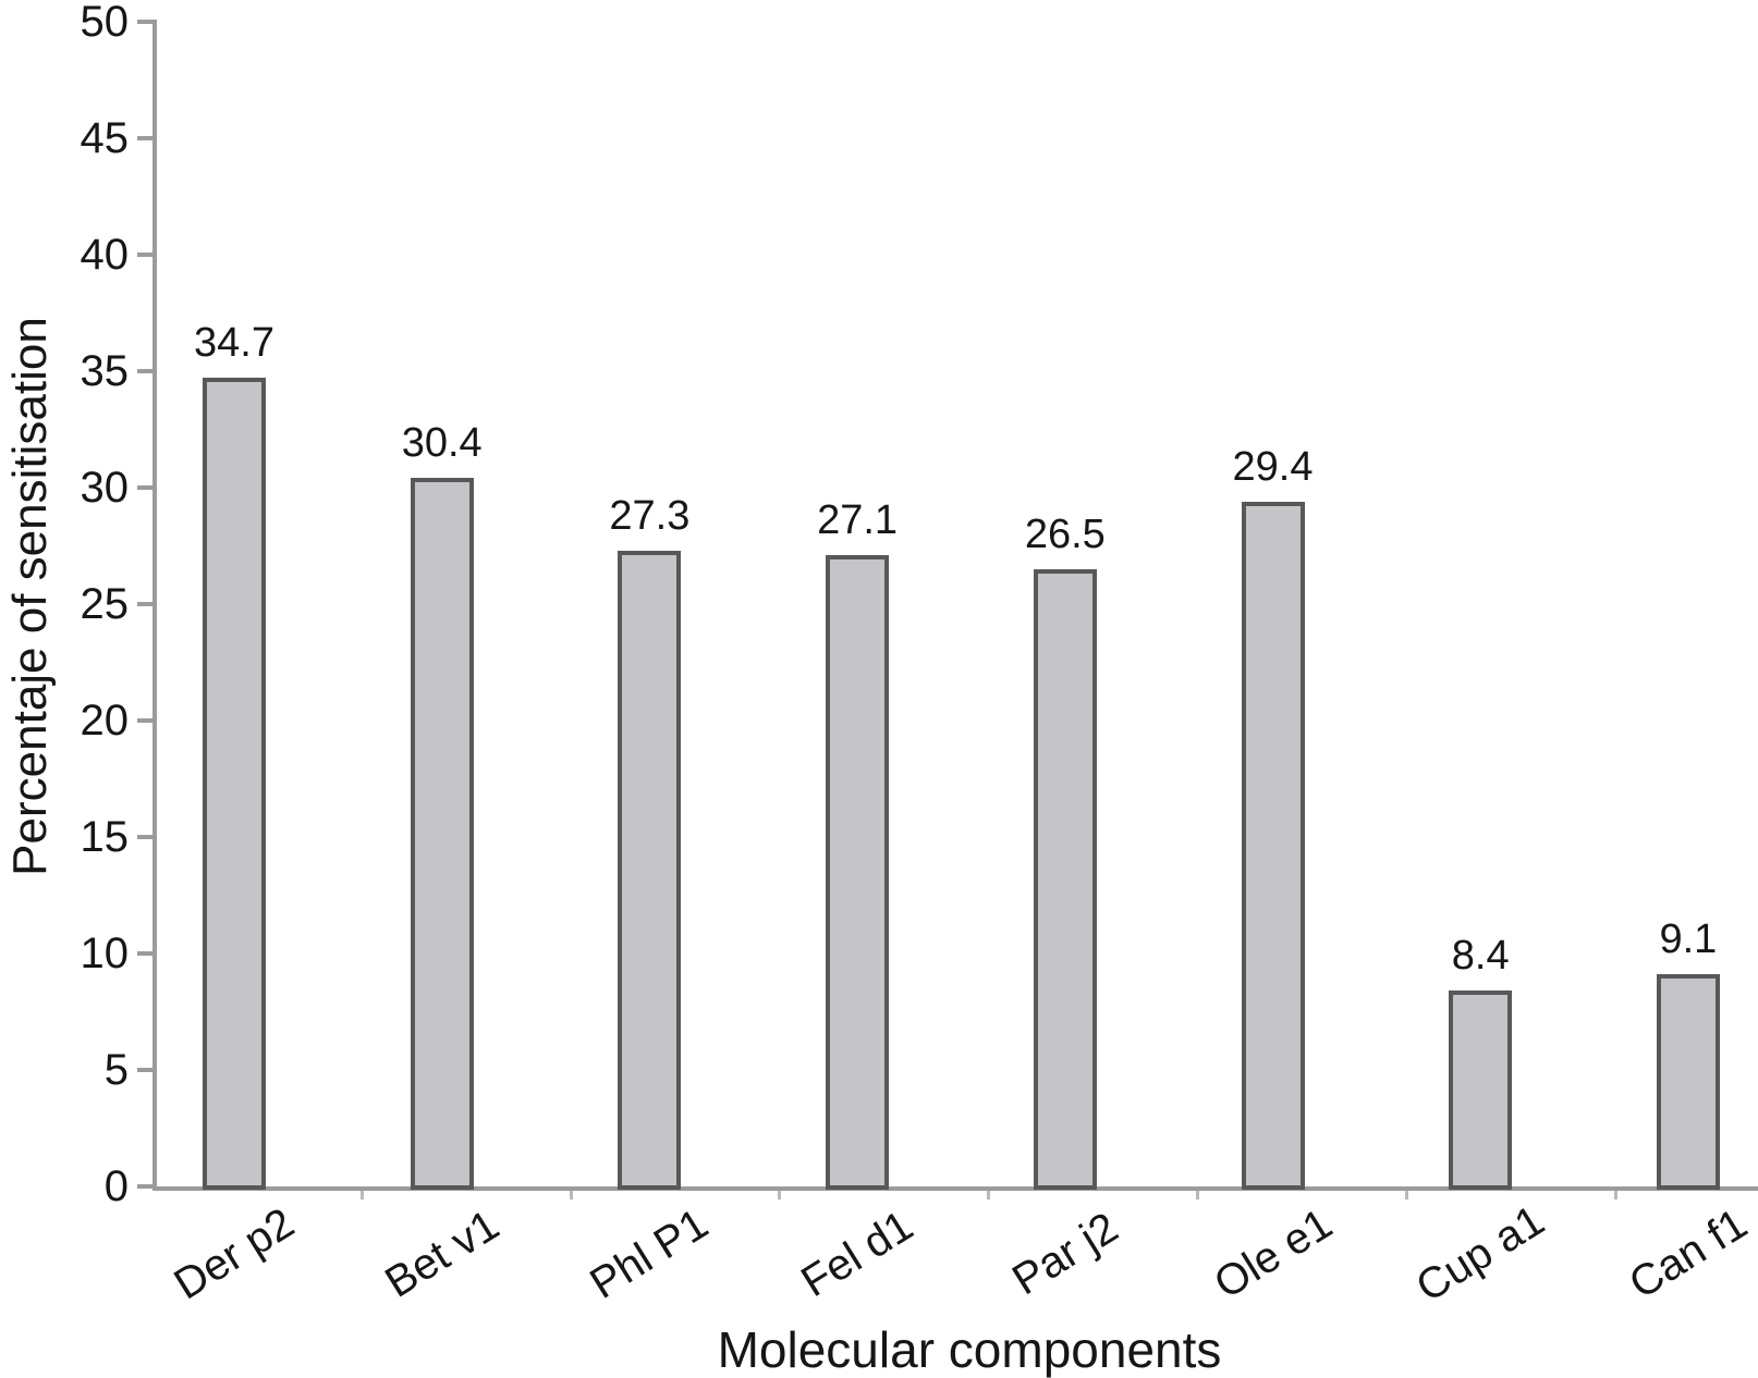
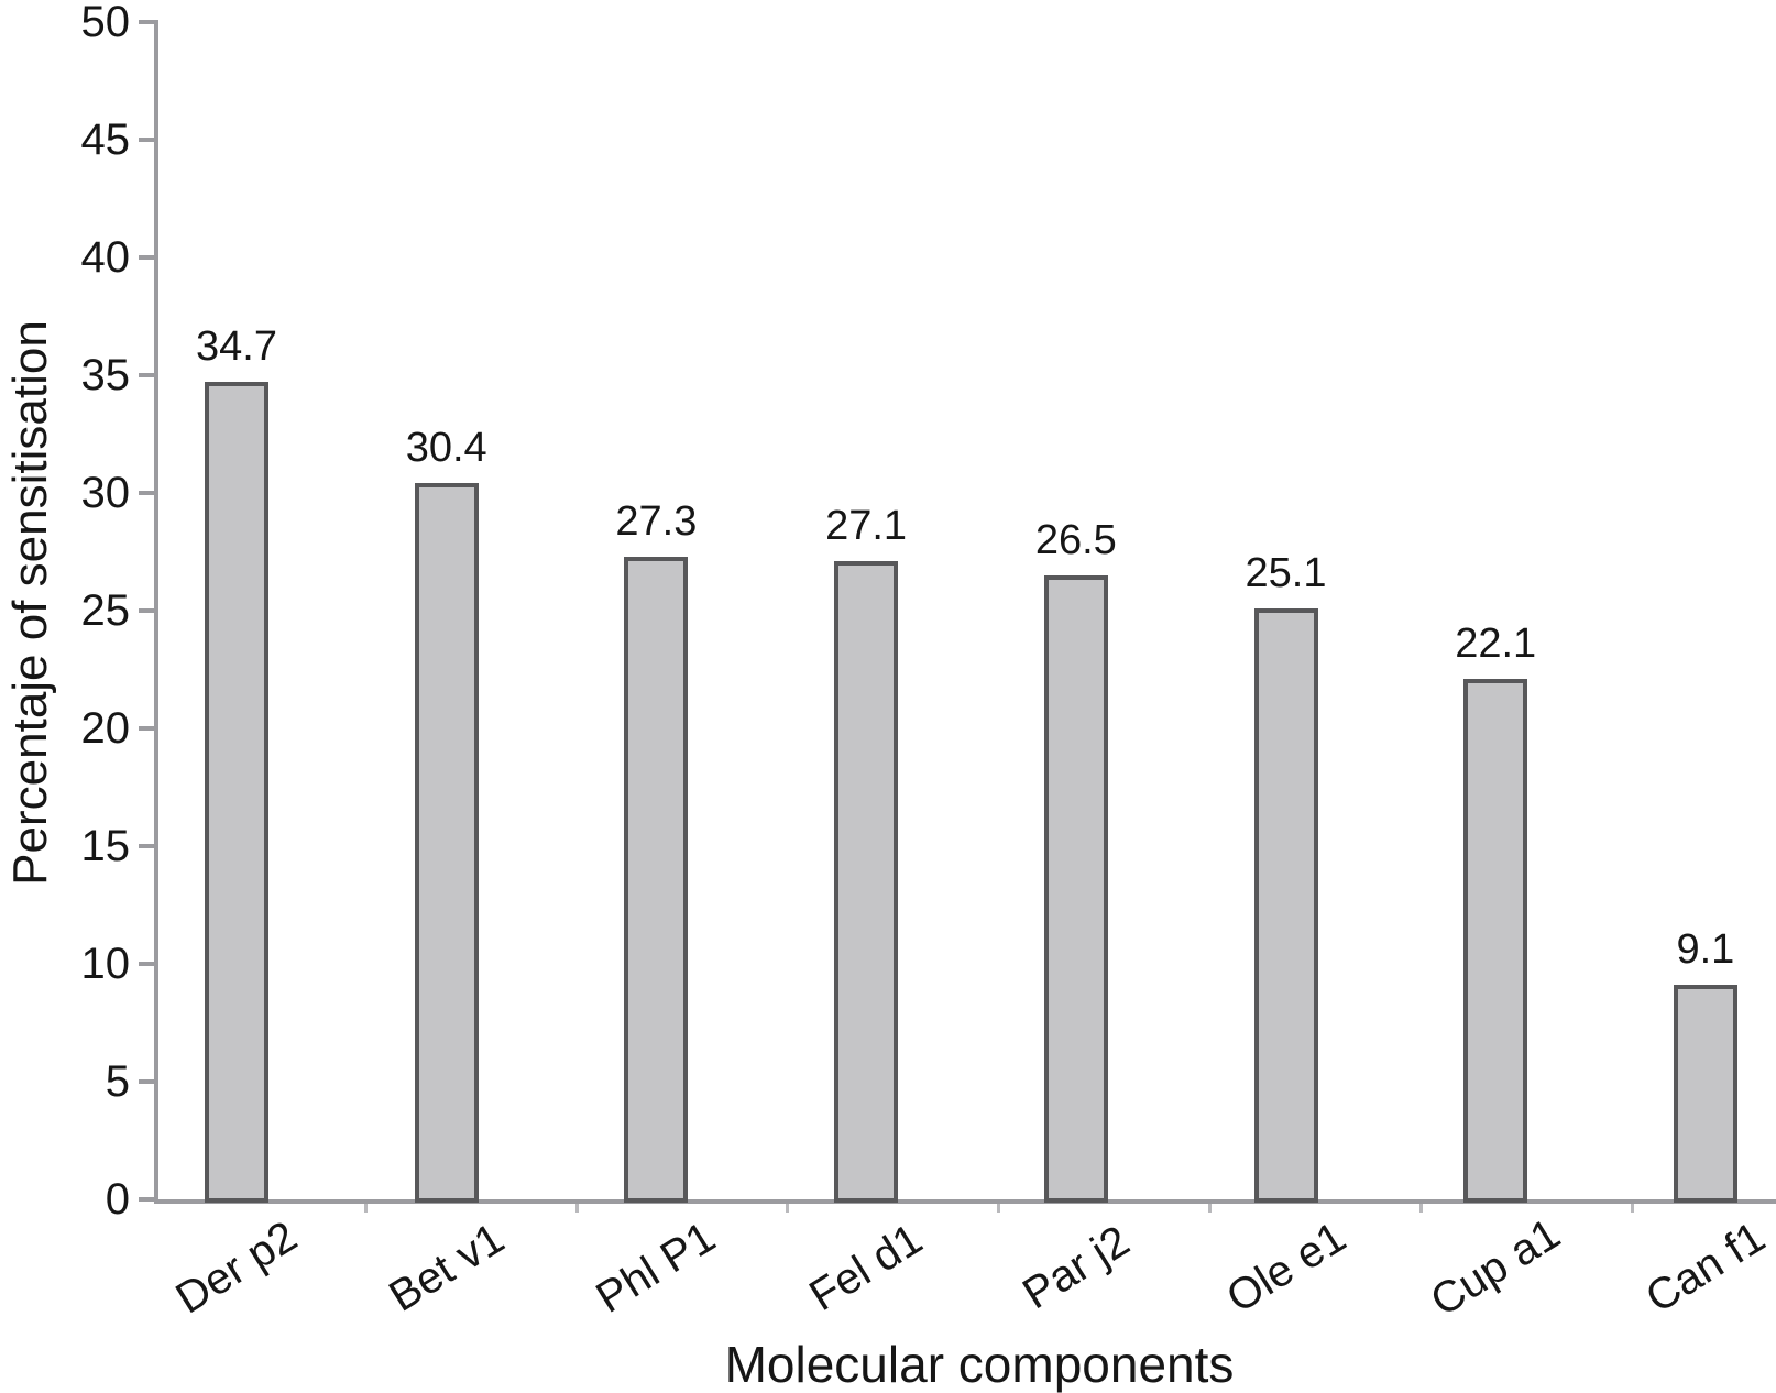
Ole e1: 29.4 -> 25.1
Cup a1: 8.4 -> 22.1
